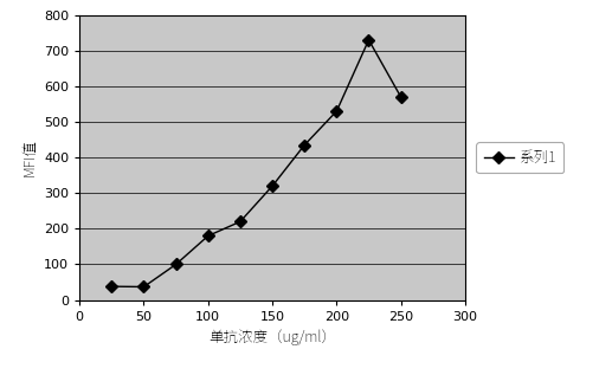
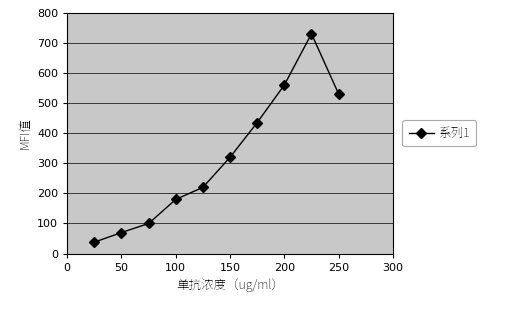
50: 37 -> 70
200: 530 -> 560
250: 570 -> 530
